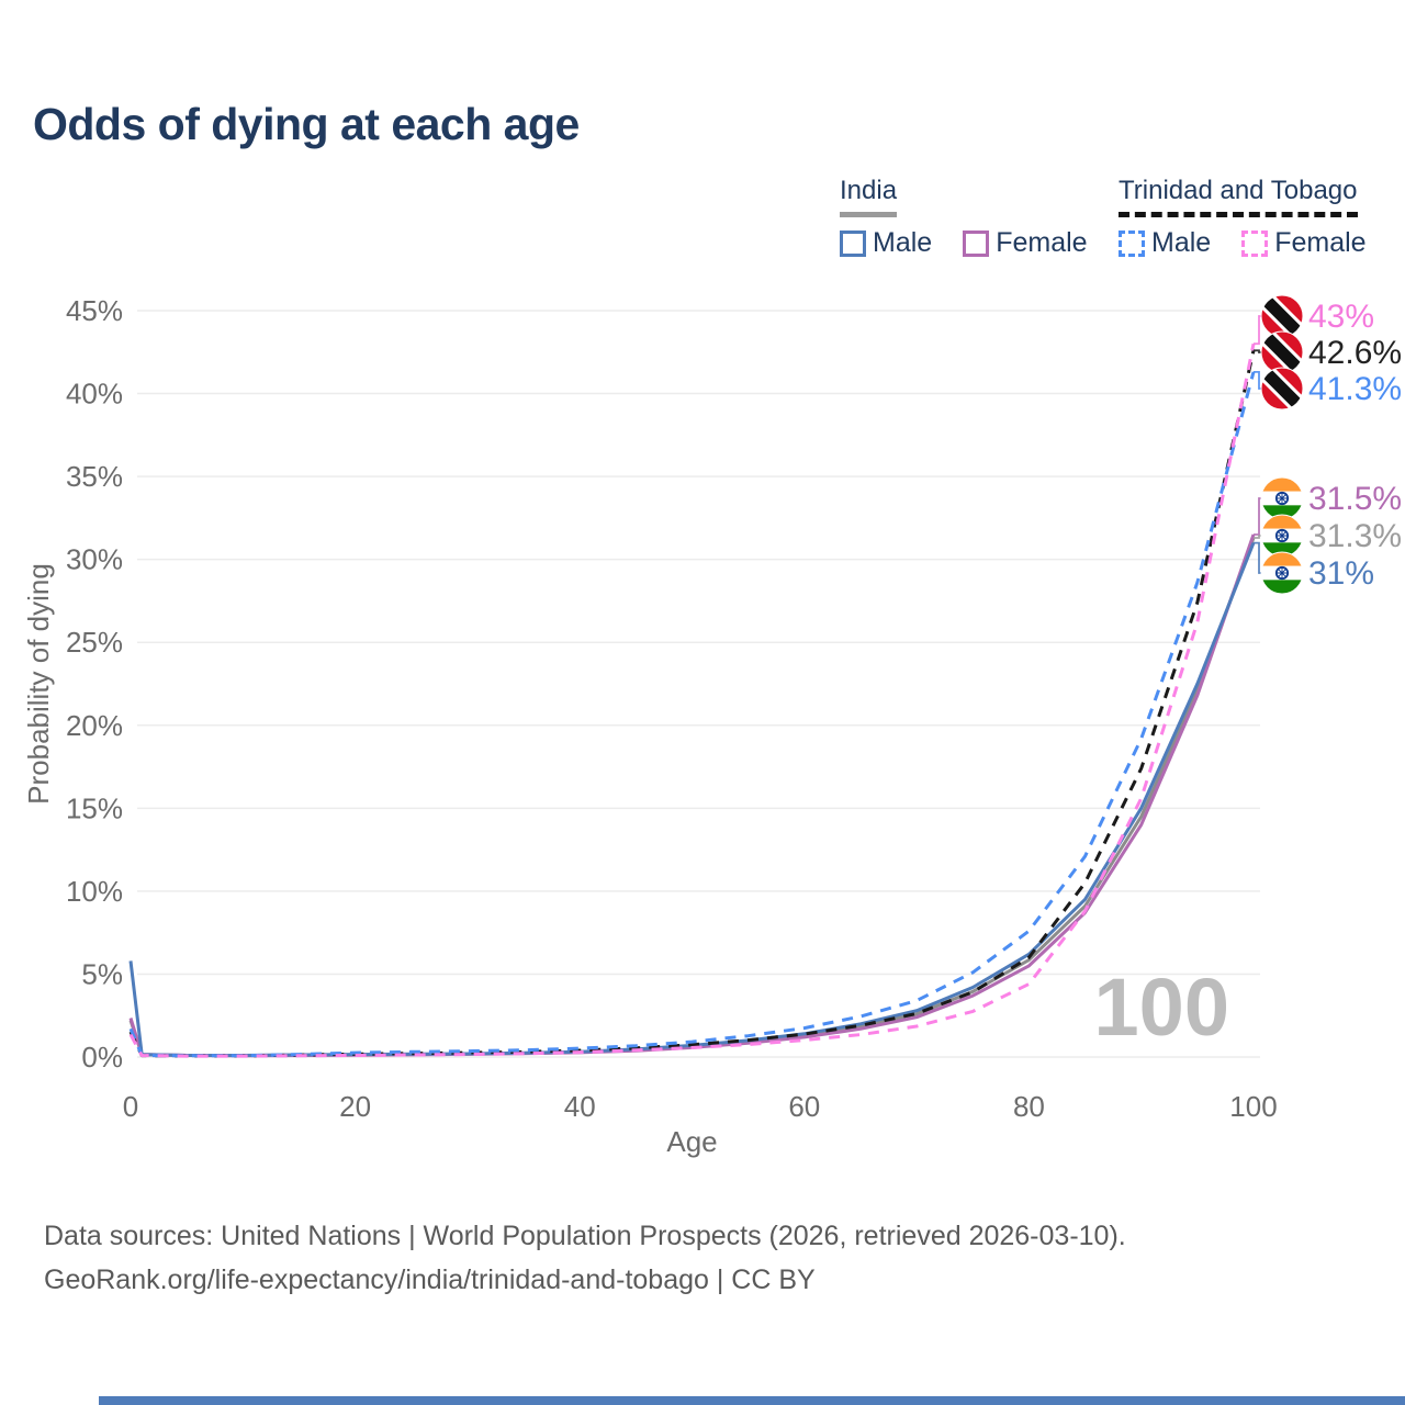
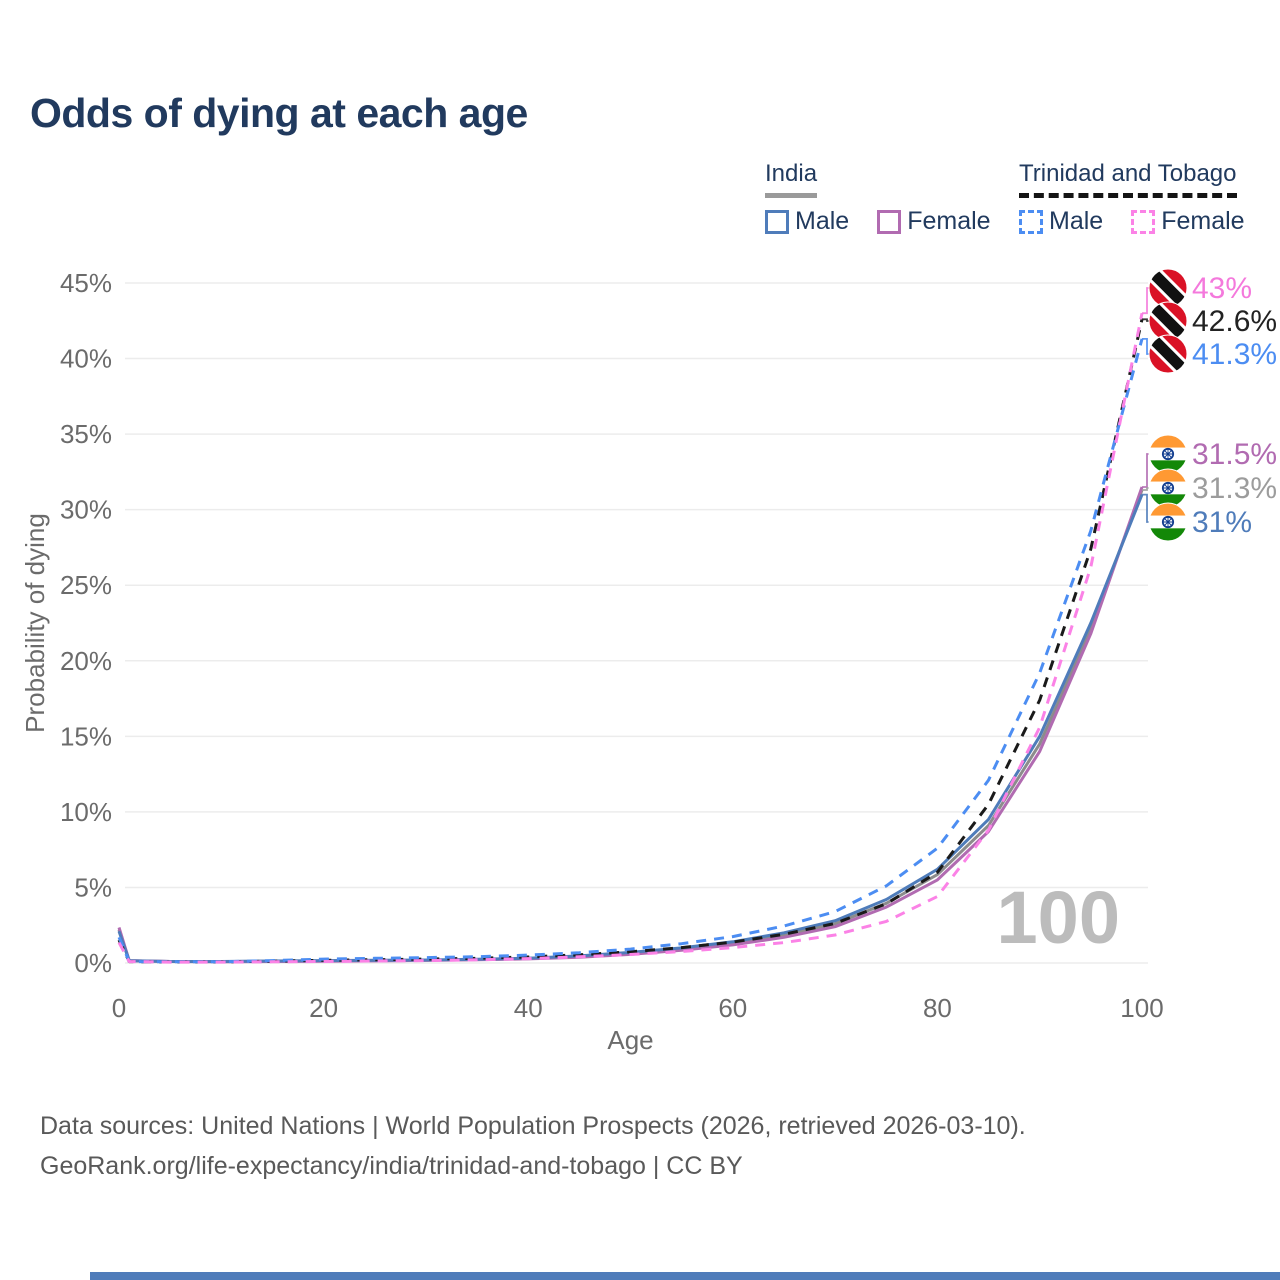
India Male/0: 5.8% -> 2.1%
